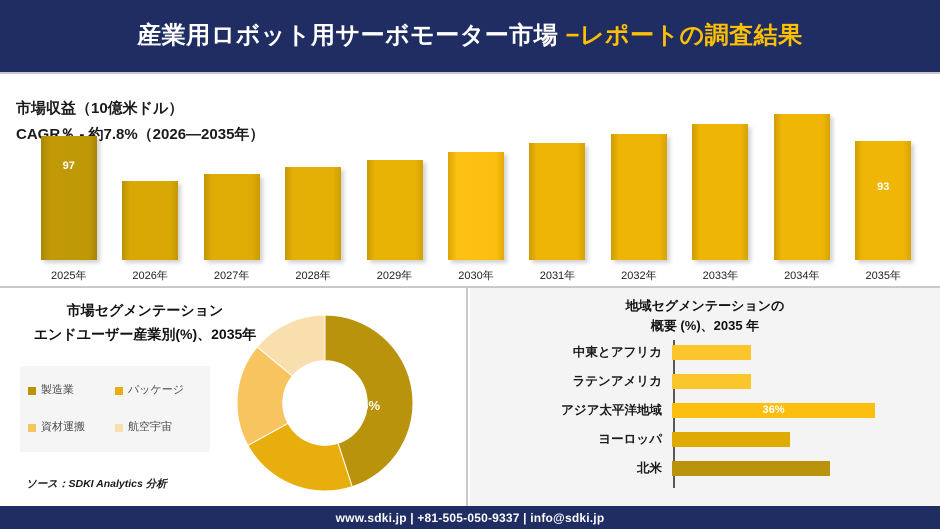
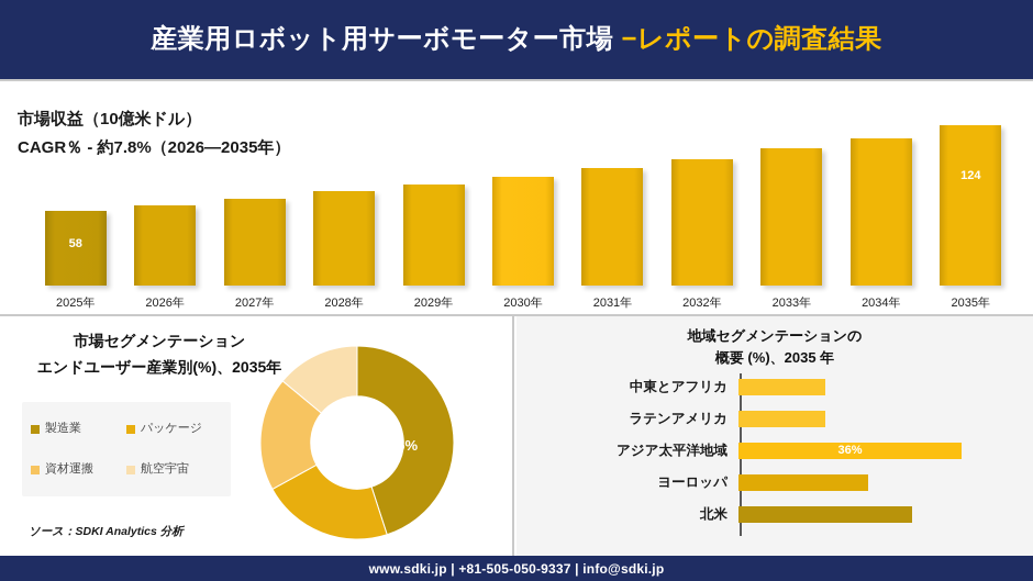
市場収益（10億米ドル）/2025年: 97 -> 58
市場収益（10億米ドル）/2035年: 93 -> 124
